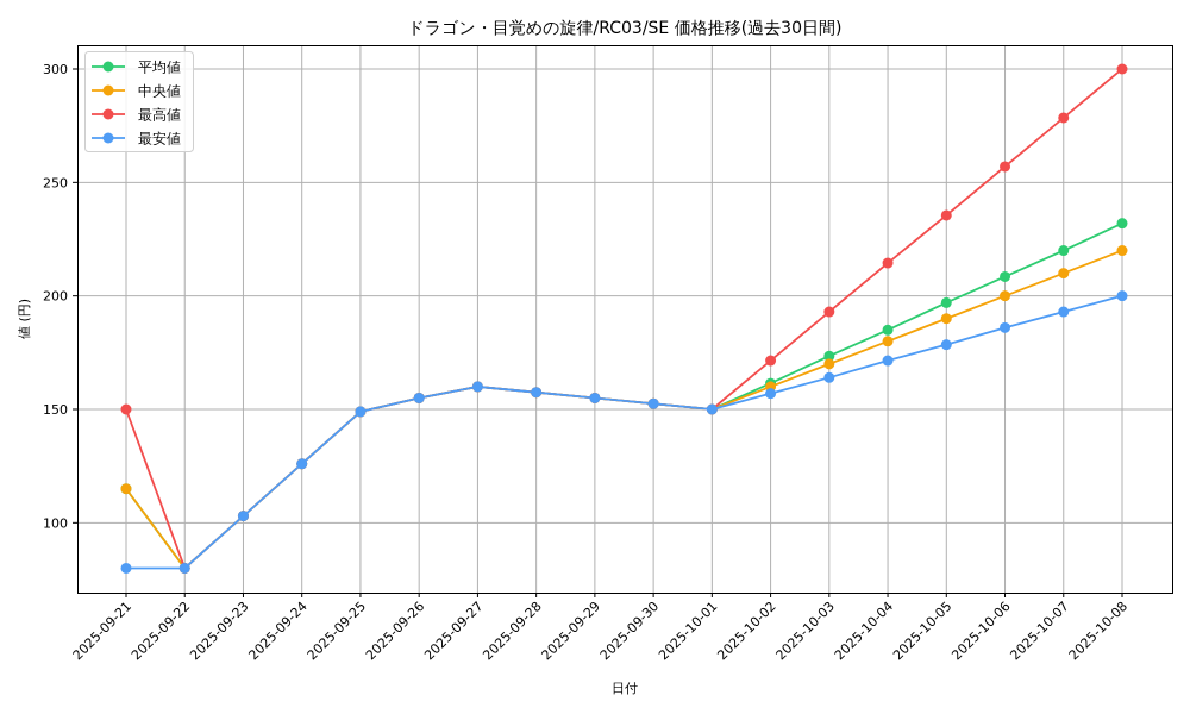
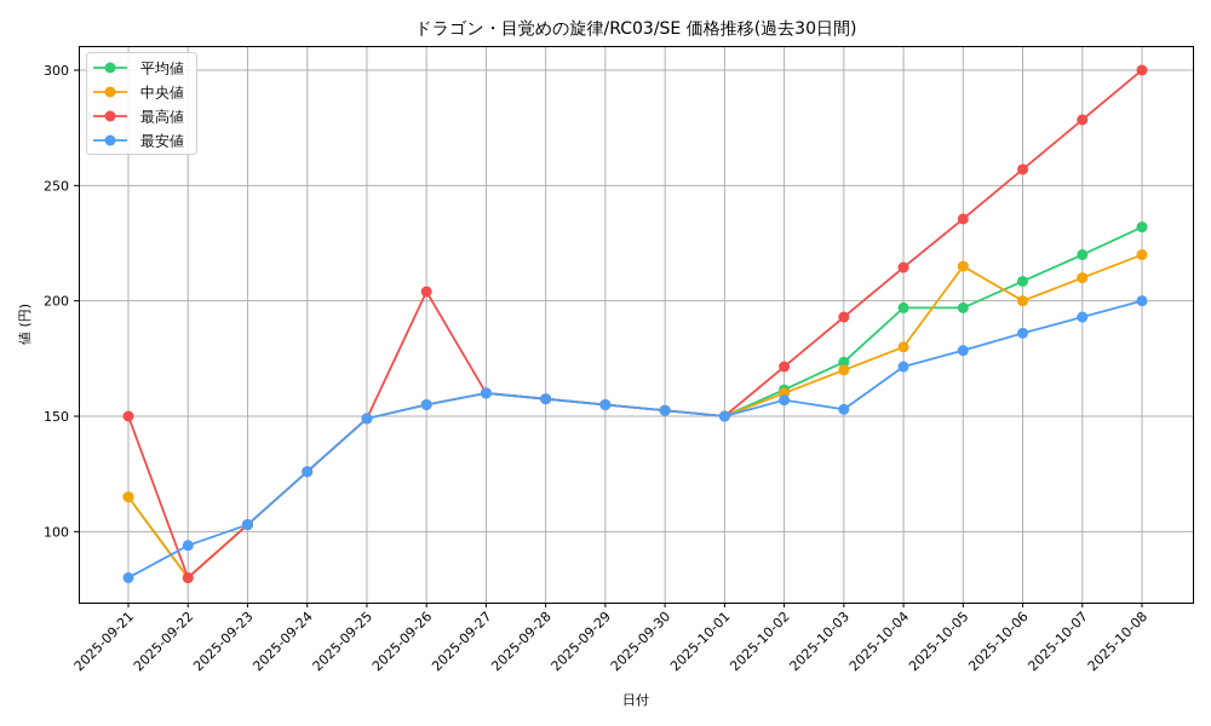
最安値/2025-09-22: 80 -> 94
最高値/2025-09-26: 155 -> 204
最安値/2025-10-03: 164 -> 153
平均値/2025-10-04: 185 -> 197
中央値/2025-10-05: 190 -> 215
